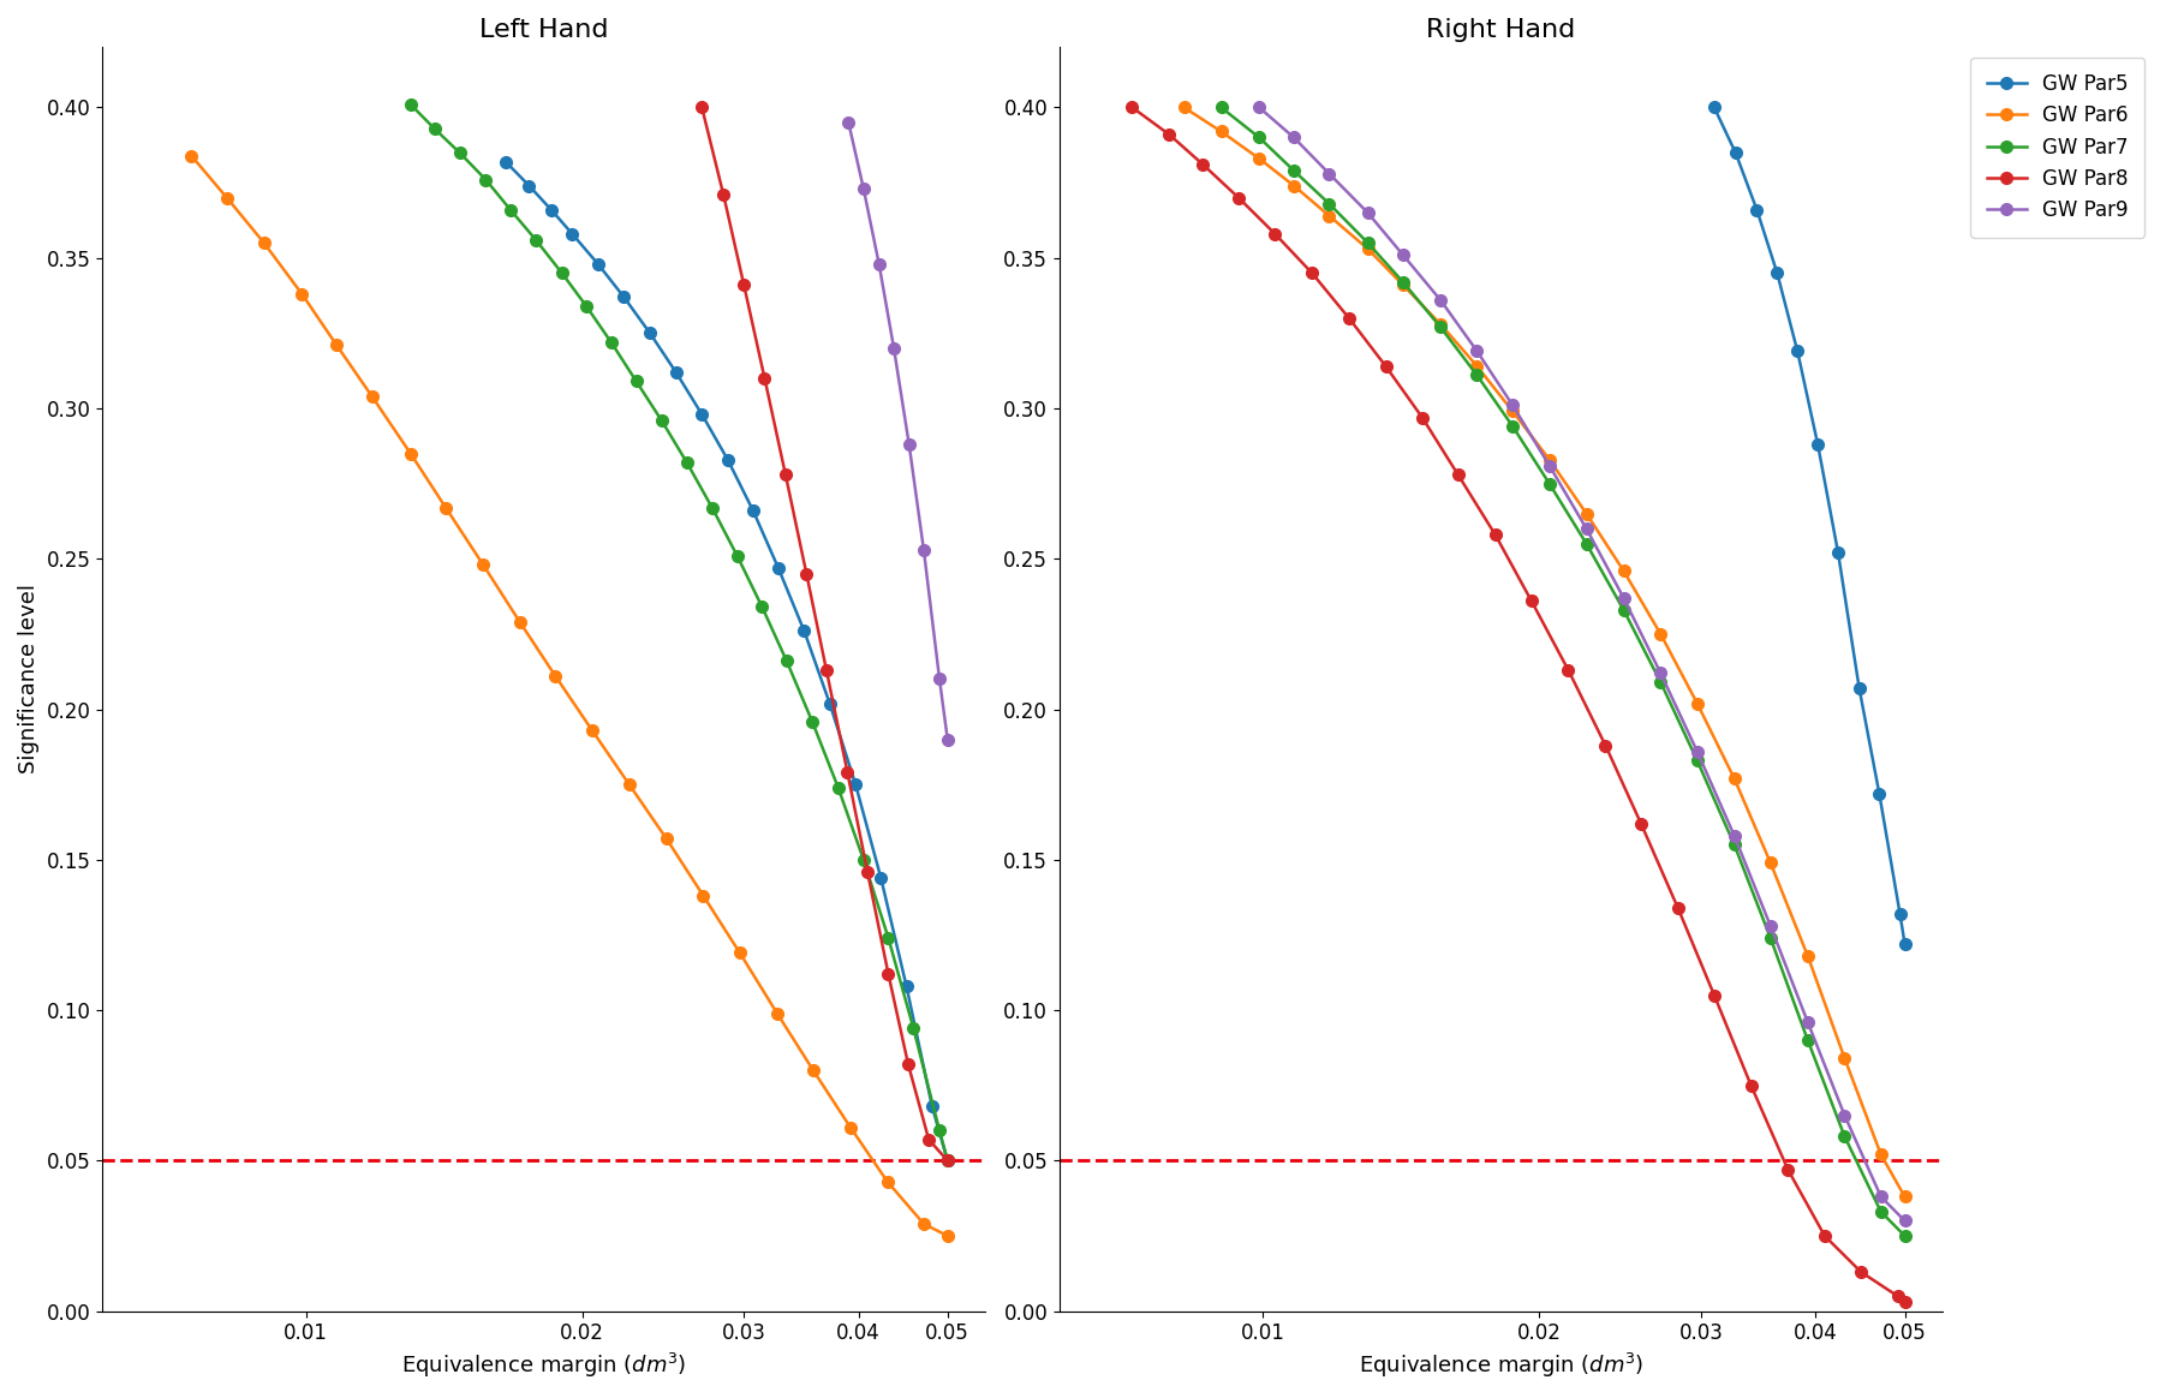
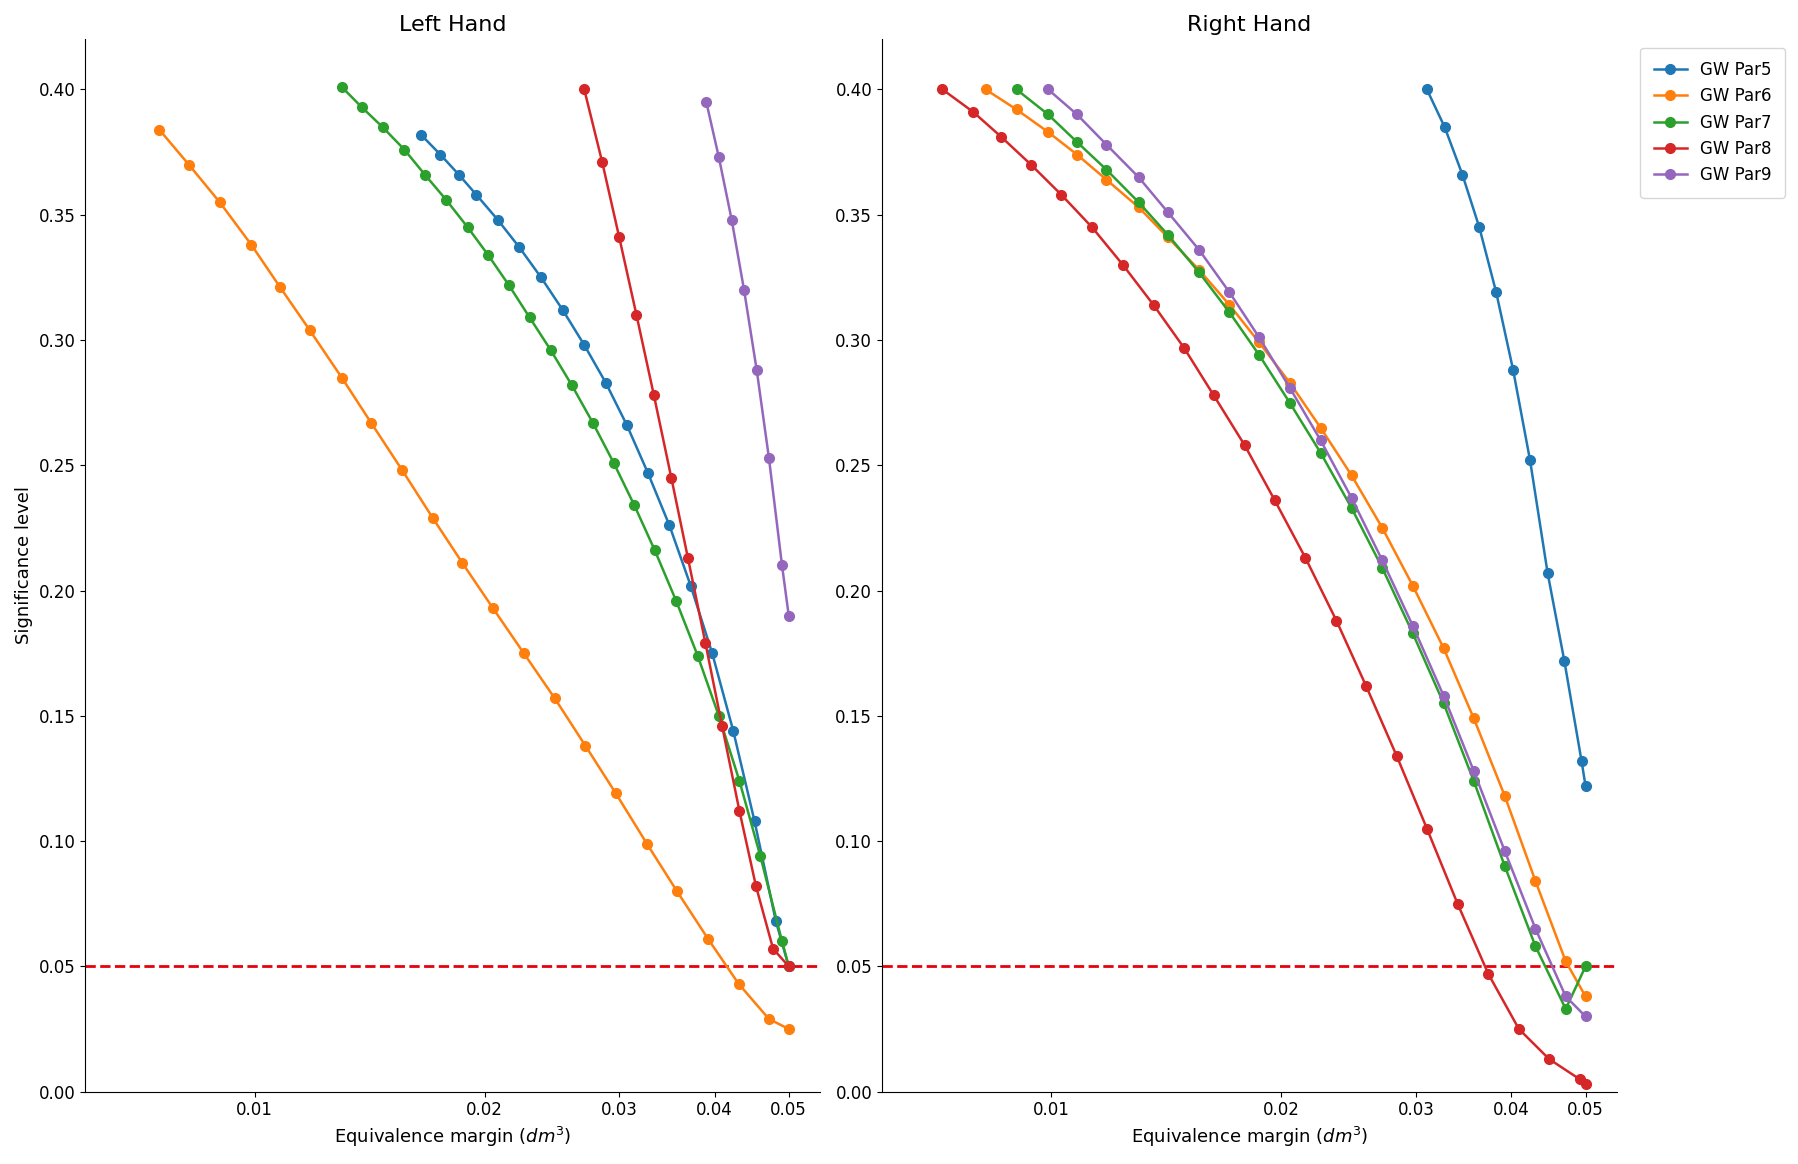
Right Hand/GW Par7/0.05: 0.025 -> 0.050
